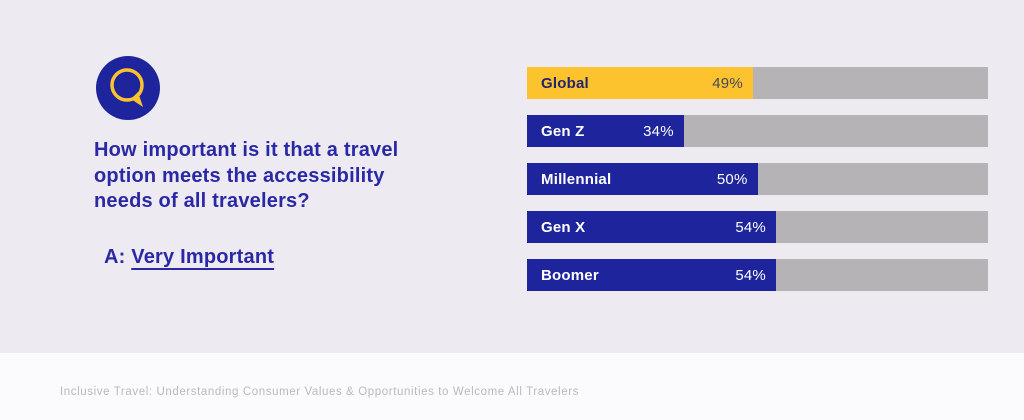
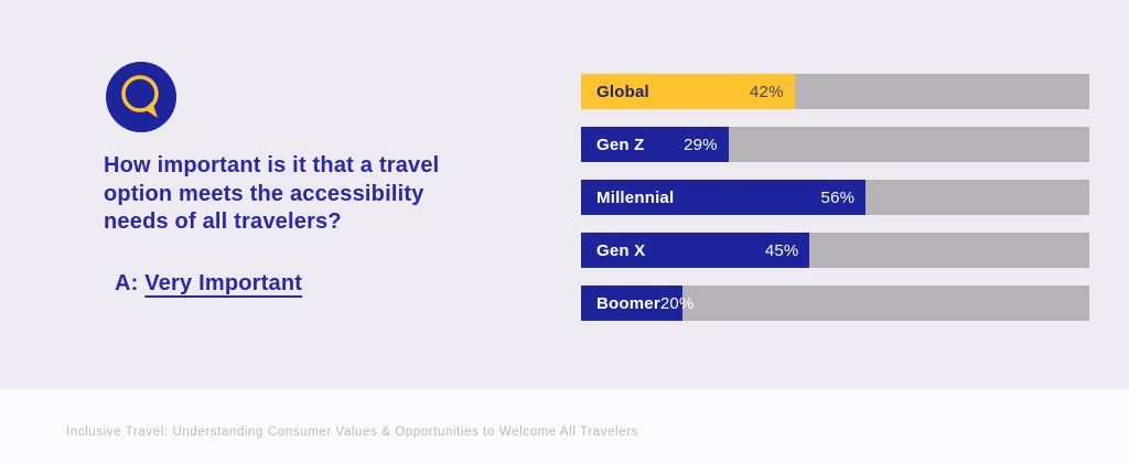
Global: 49% -> 42%
Gen Z: 34% -> 29%
Millennial: 50% -> 56%
Gen X: 54% -> 45%
Boomer: 54% -> 20%
